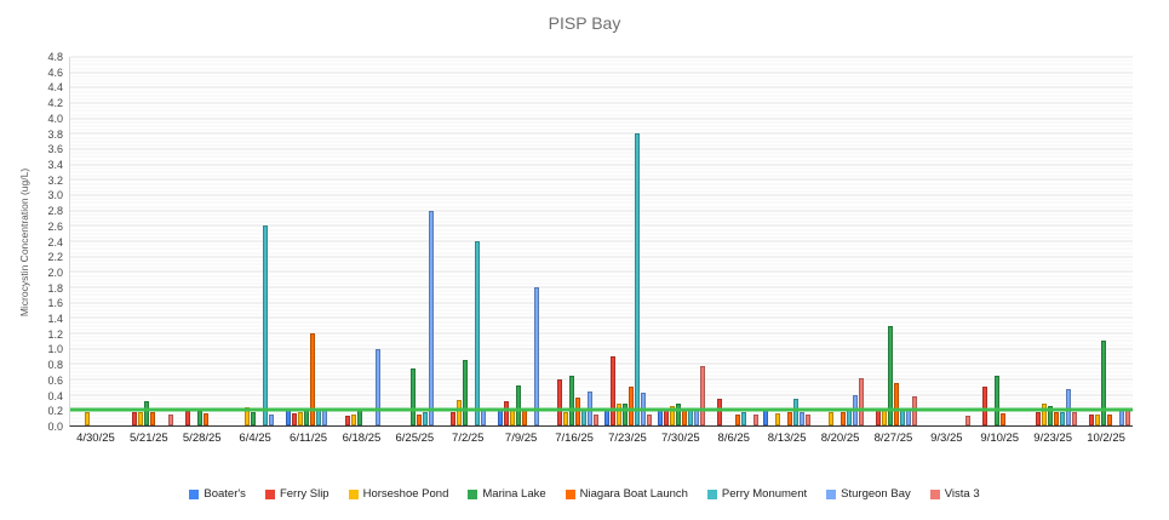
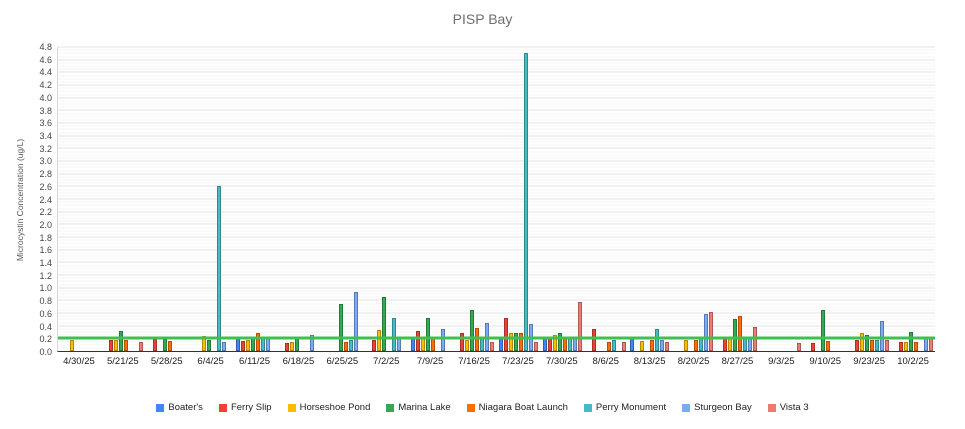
Niagara Boat Launch/6/11/25: 1.2 -> 0.3
Sturgeon Bay/6/18/25: 1.0 -> 0.3
Sturgeon Bay/6/25/25: 2.8 -> 0.9
Perry Monument/7/2/25: 2.4 -> 0.5
Sturgeon Bay/7/9/25: 1.8 -> 0.3
Ferry Slip/7/16/25: 0.6 -> 0.3
Ferry Slip/7/23/25: 0.9 -> 0.5
Niagara Boat Launch/7/23/25: 0.5 -> 0.3
Perry Monument/7/23/25: 3.8 -> 4.7
Sturgeon Bay/8/20/25: 0.4 -> 0.6
Marina Lake/8/27/25: 1.3 -> 0.5
Ferry Slip/9/10/25: 0.5 -> 0.1
Marina Lake/10/2/25: 1.1 -> 0.3
